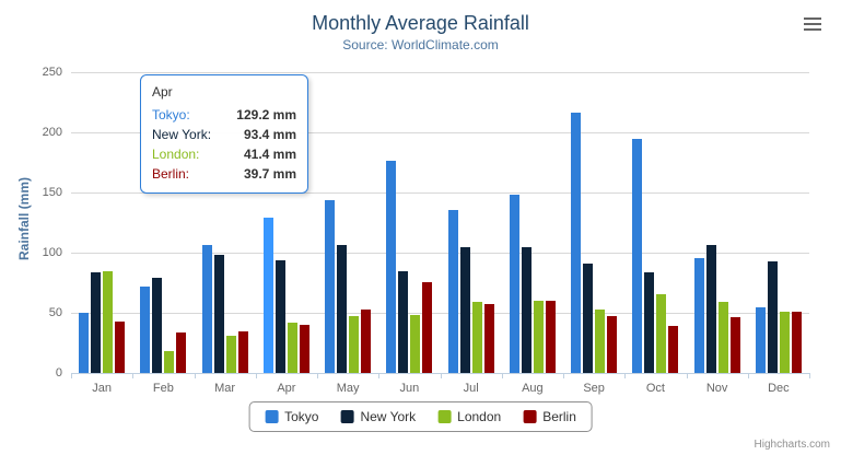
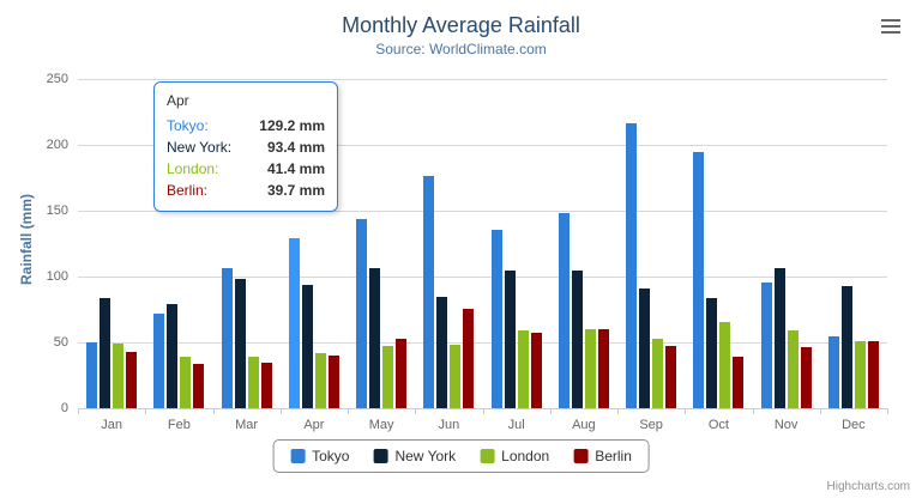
London/Jan: 85 -> 49
London/Feb: 18 -> 39
London/Mar: 31 -> 39
